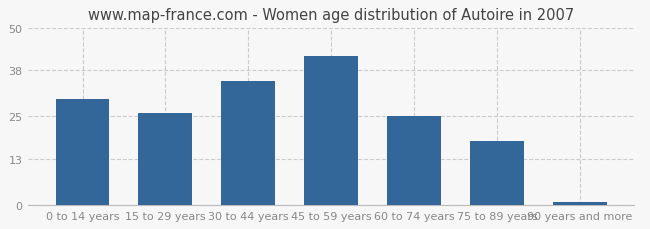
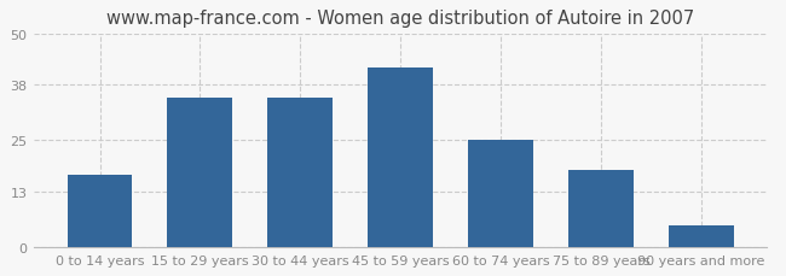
0 to 14 years: 30 -> 17
15 to 29 years: 26 -> 35
90 years and more: 1 -> 5
